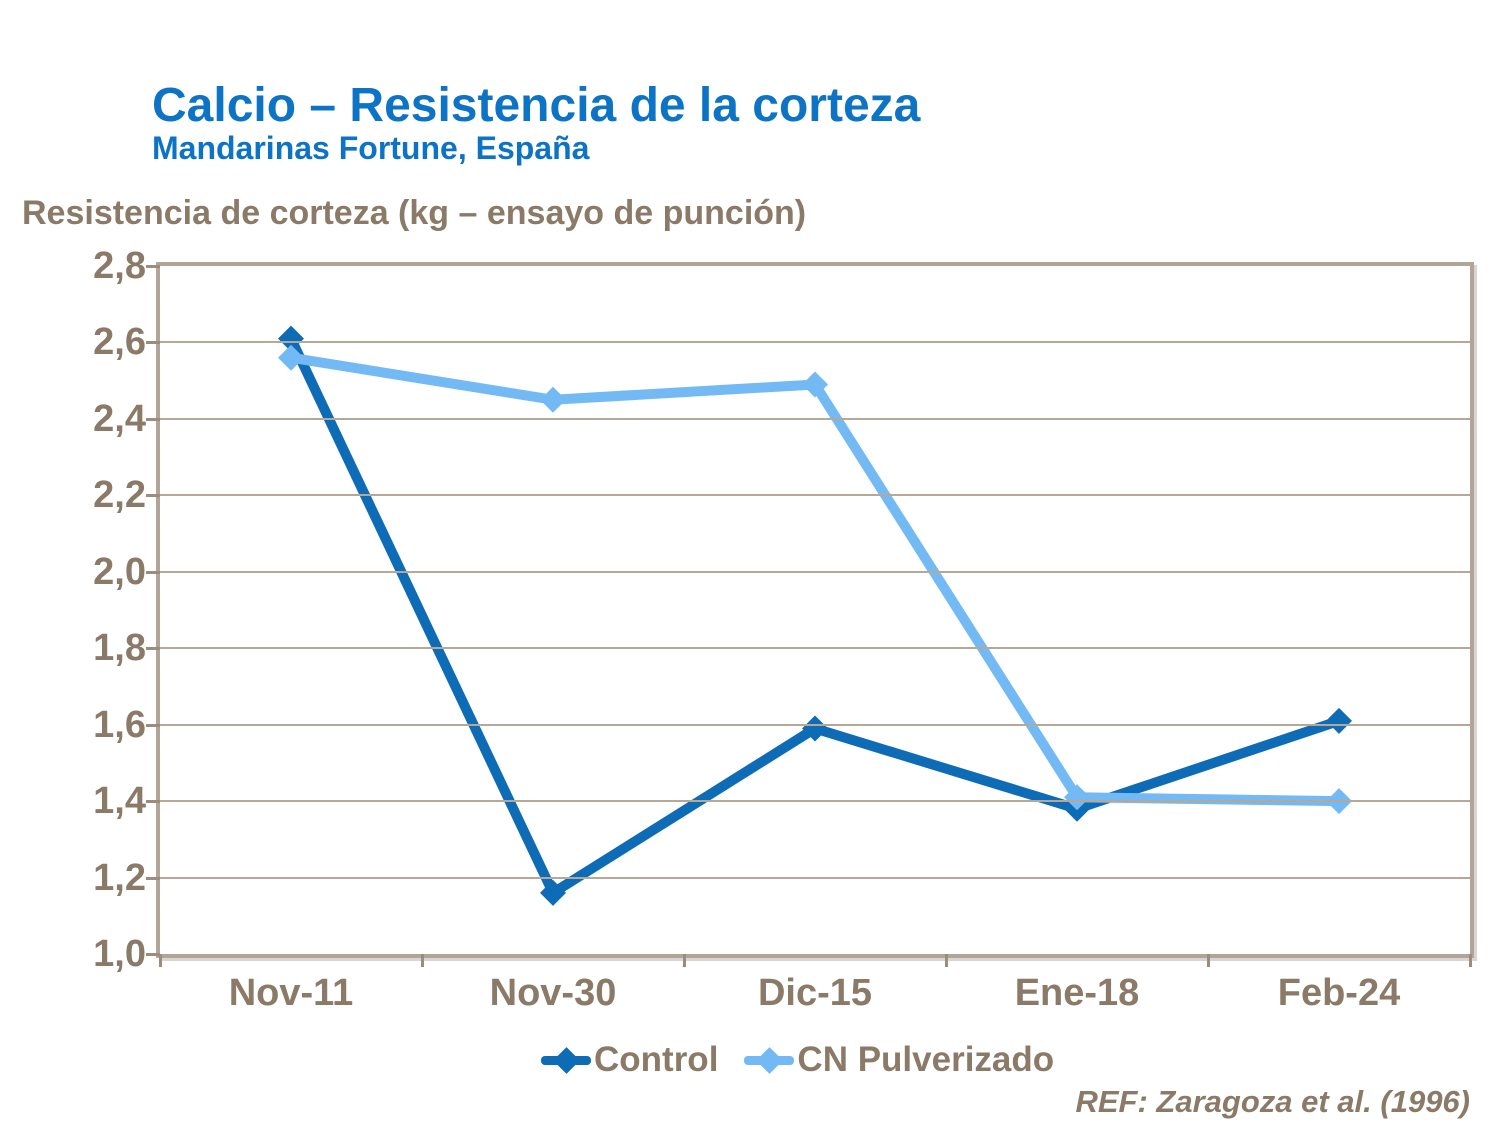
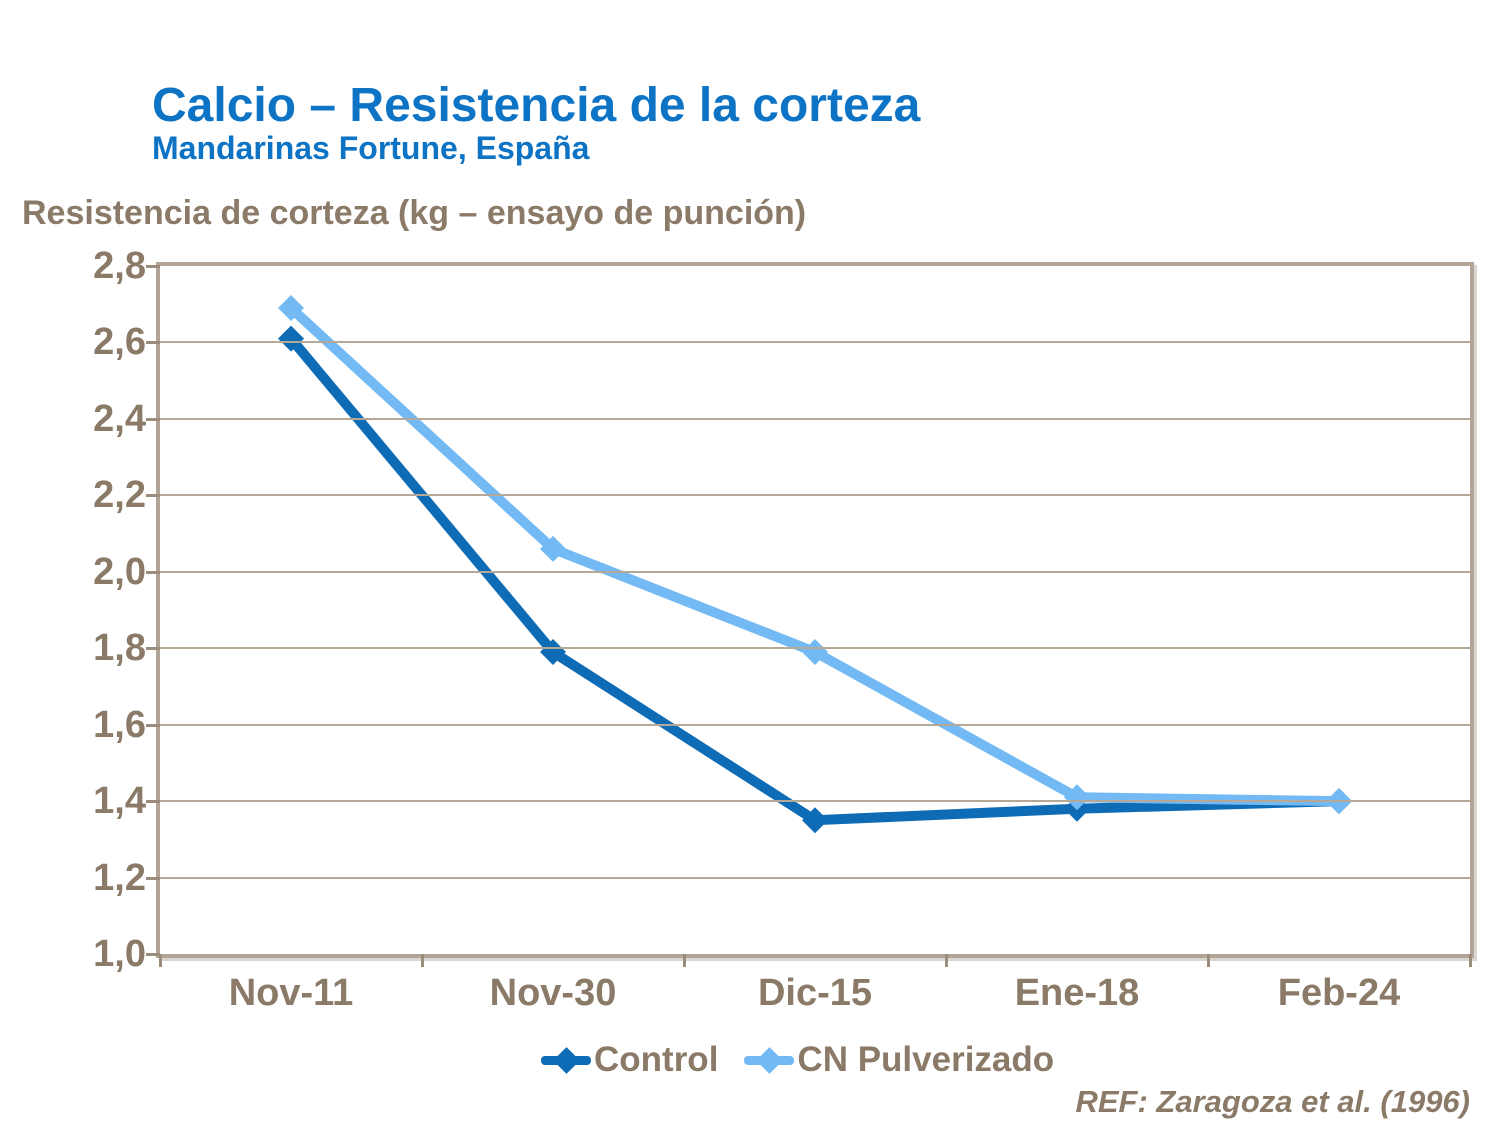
CN Pulverizado/Nov-11: 2,56 -> 2,69
Control/Nov-30: 1,16 -> 1,79
CN Pulverizado/Nov-30: 2,45 -> 2,06
Control/Dic-15: 1,59 -> 1,35
CN Pulverizado/Dic-15: 2,49 -> 1,79
Control/Feb-24: 1,61 -> 1,40
